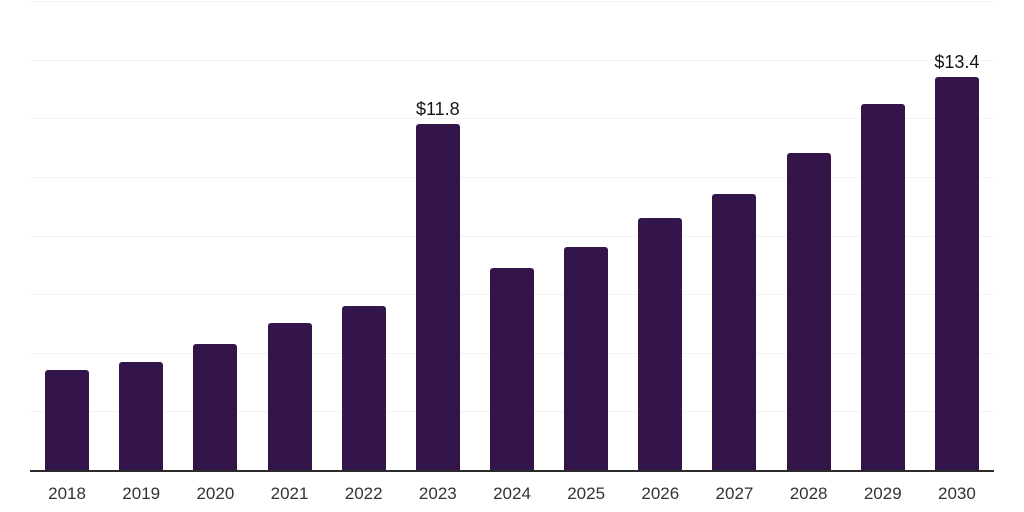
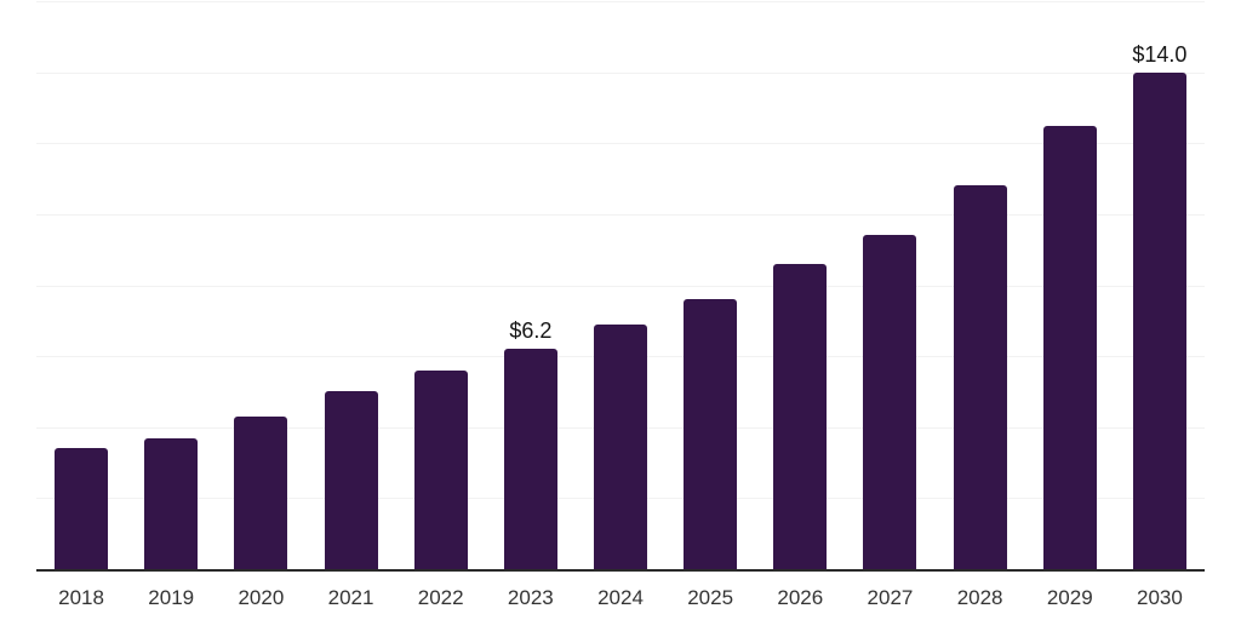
2023: $11.8 -> $6.2
2030: $13.4 -> $14.0
